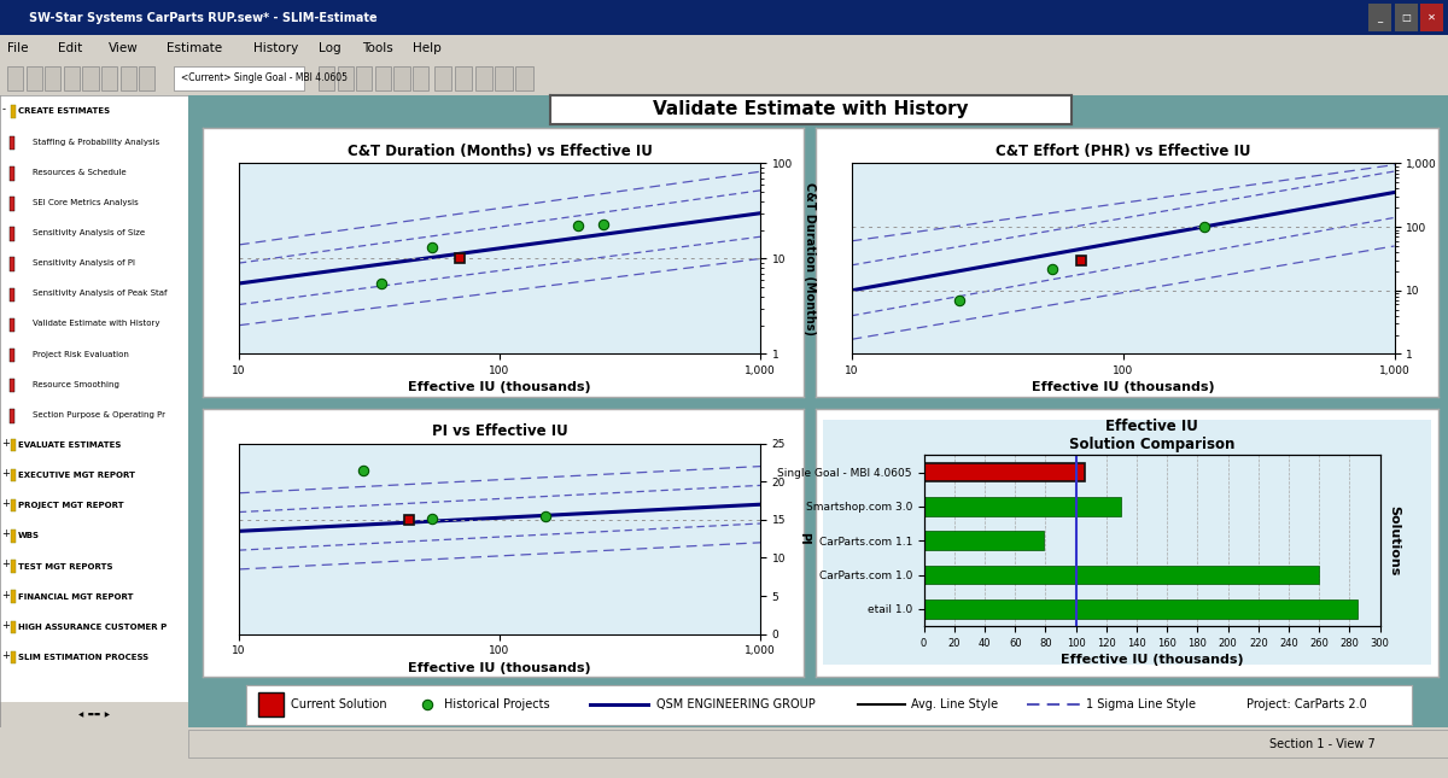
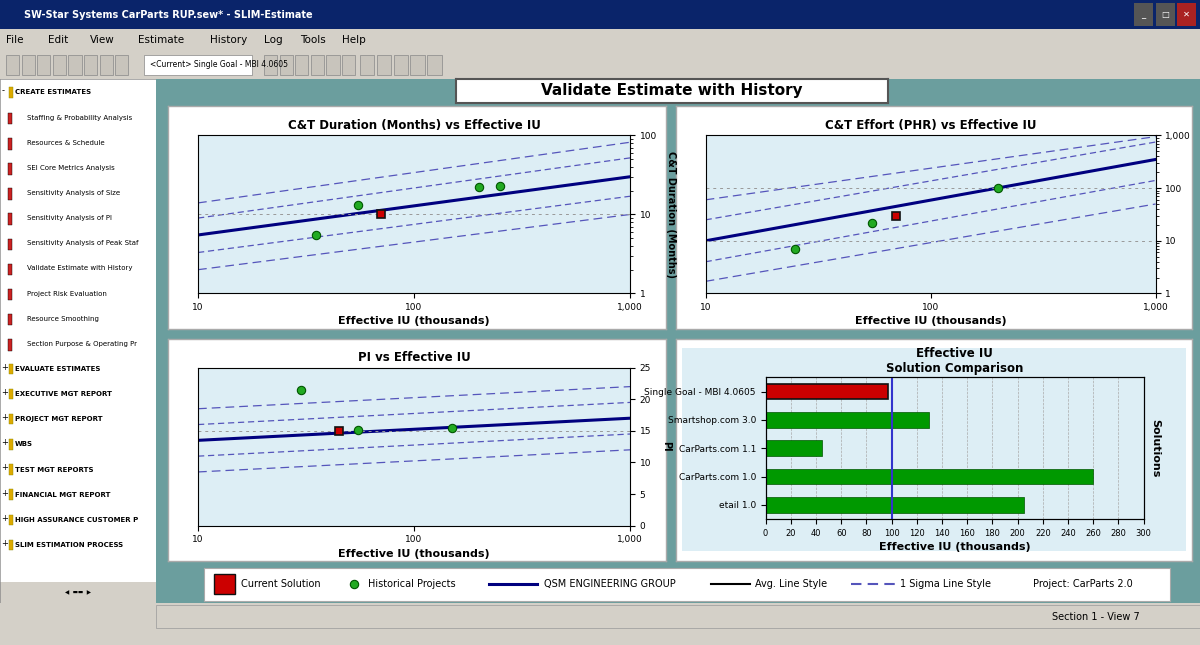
Single Goal - MBI 4.0605: 106 -> 97
CarParts.com 1.1: 79 -> 45
etail 1.0: 285 -> 205
